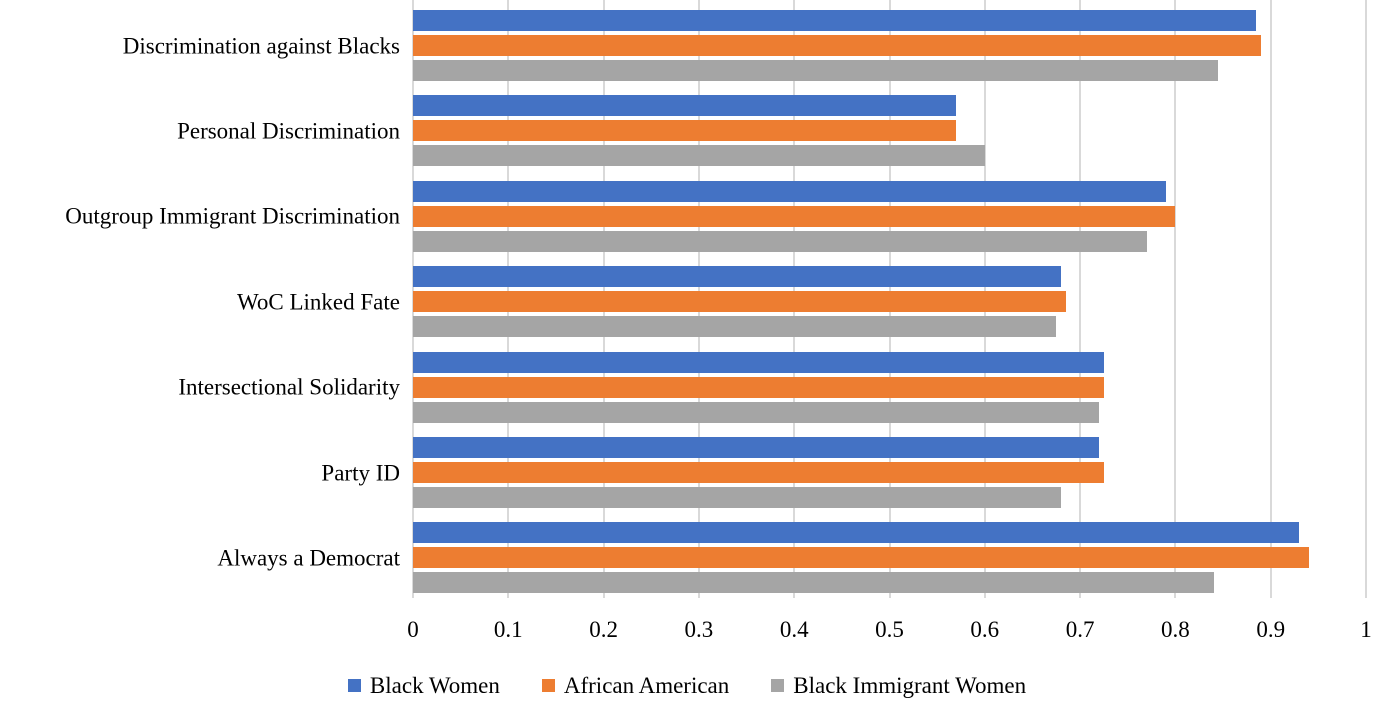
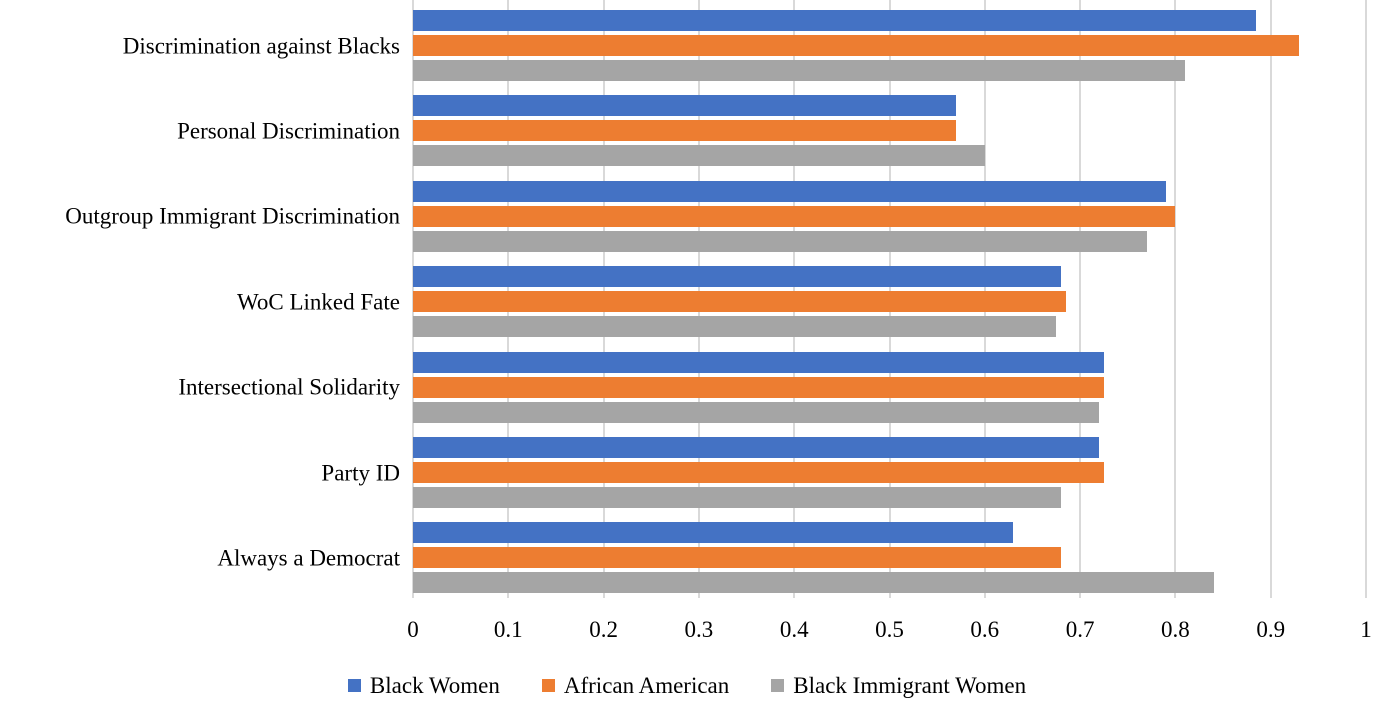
African American/Discrimination against Blacks: 0.89 -> 0.93
Black Immigrant Women/Discrimination against Blacks: 0.84 -> 0.81
Black Women/Always a Democrat: 0.93 -> 0.63
African American/Always a Democrat: 0.94 -> 0.68
